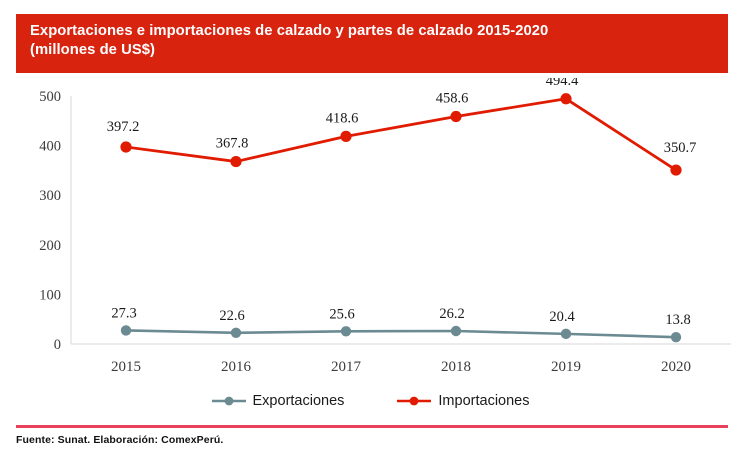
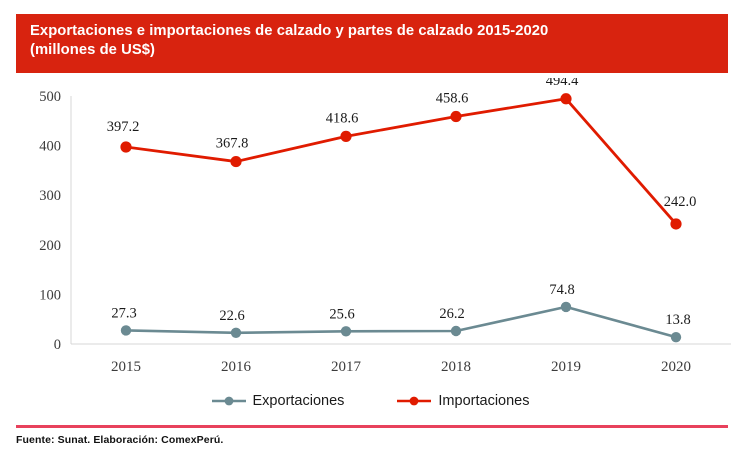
Exportaciones/2019: 20.4 -> 74.8
Importaciones/2020: 350.7 -> 242.0
